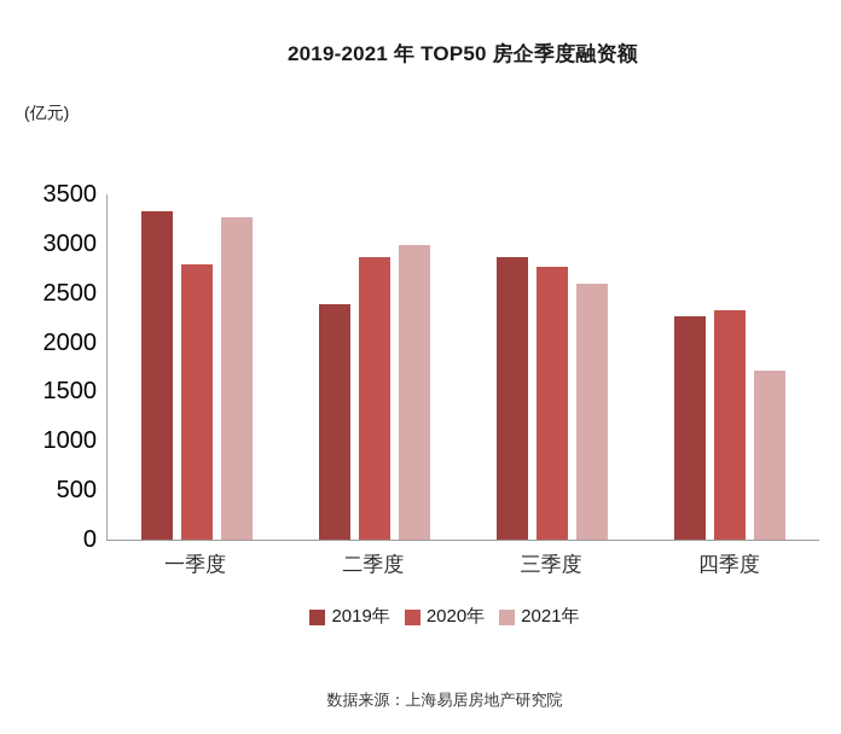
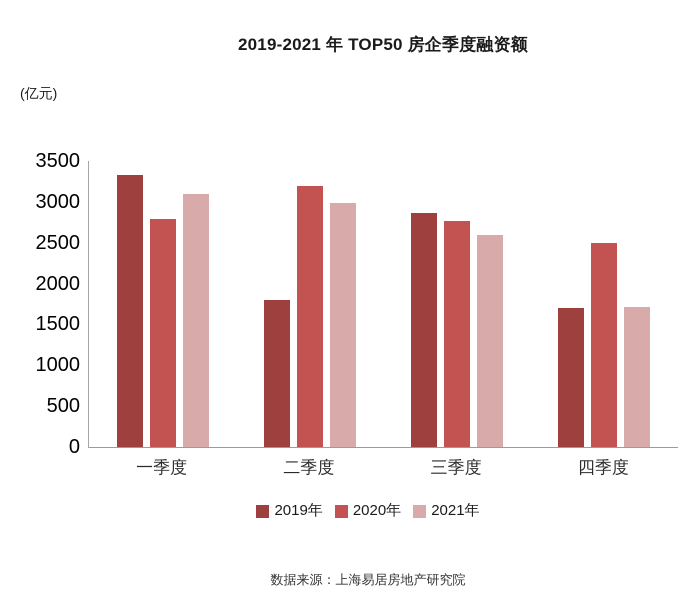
2021年/一季度: 3300 -> 3100
2019年/二季度: 2400 -> 1800
2020年/二季度: 2900 -> 3200
2019年/四季度: 2300 -> 1700
2020年/四季度: 2300 -> 2500
